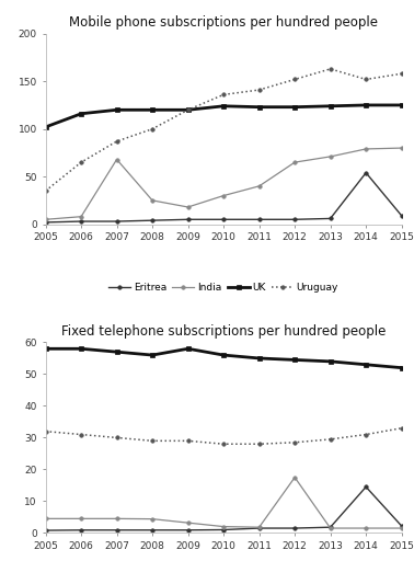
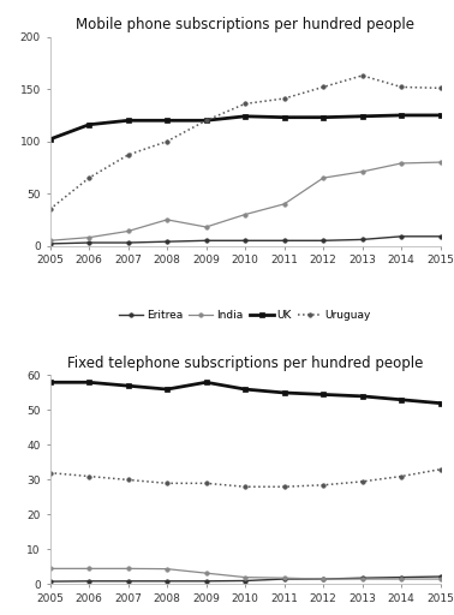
Mobile phone subscriptions per hundred people/India/2007: 68 -> 14
Mobile phone subscriptions per hundred people/Eritrea/2014: 54 -> 9
Mobile phone subscriptions per hundred people/Uruguay/2015: 158 -> 151
Fixed telephone subscriptions per hundred people/India/2012: 17.5 -> 1.5
Fixed telephone subscriptions per hundred people/Eritrea/2014: 14.5 -> 2.0
